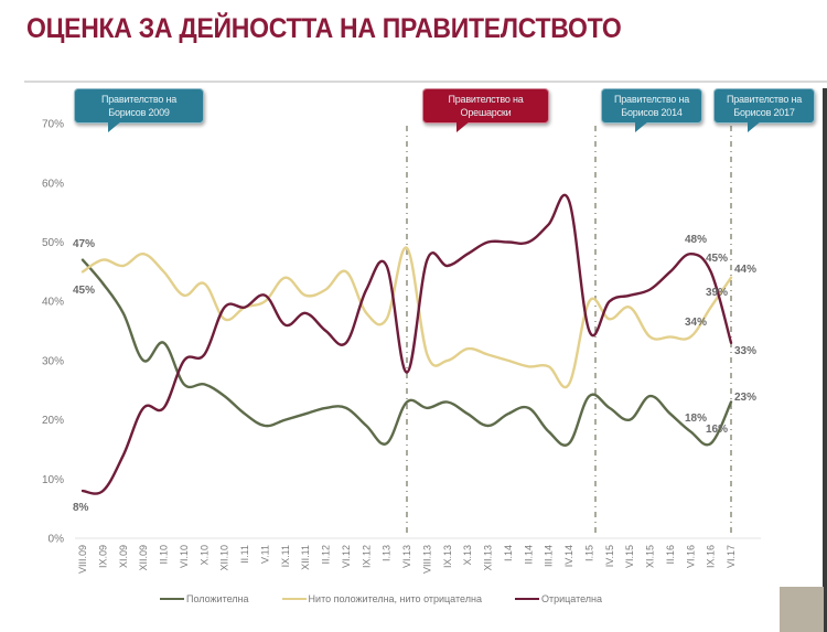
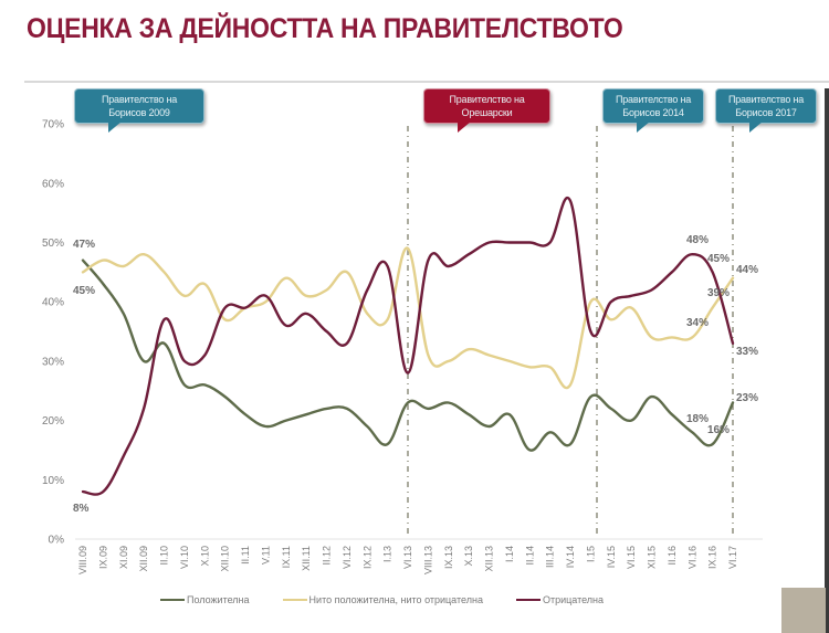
Отрицателна/II.10: 22% -> 37%
Положителна/II.14: 22% -> 15%
Отрицателна/III.14: 53% -> 50%
